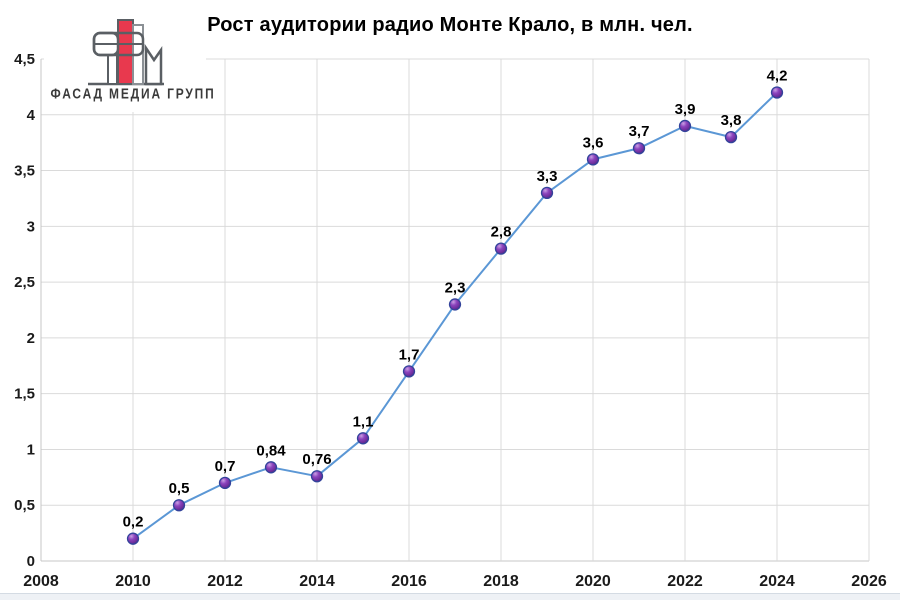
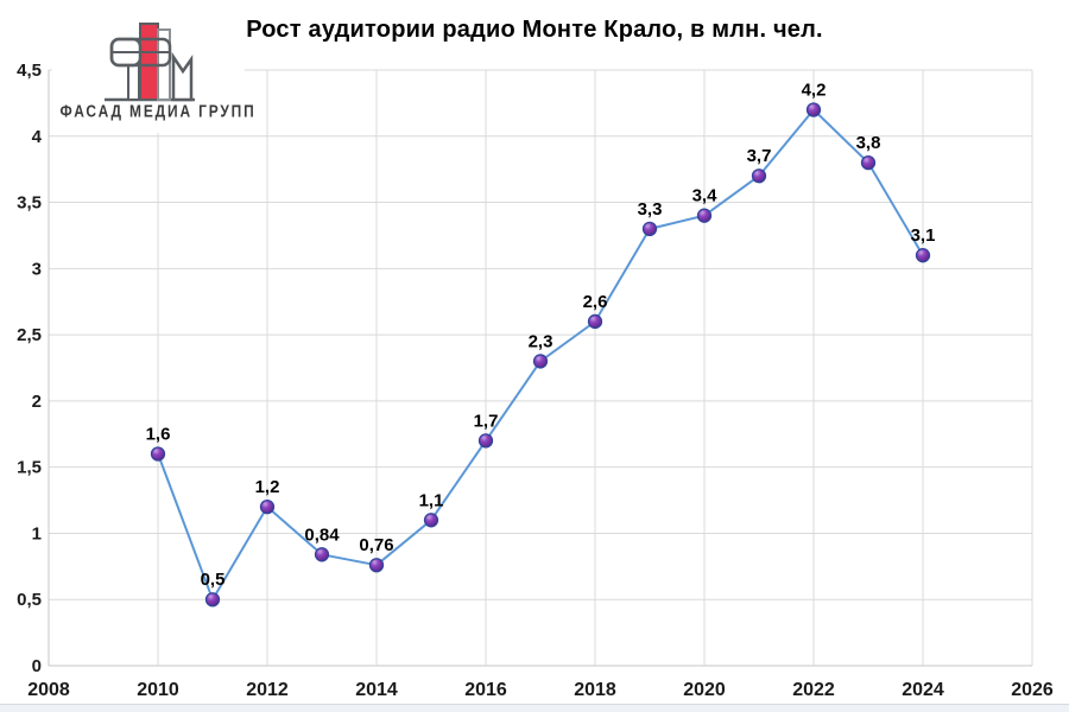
2010: 0,2 -> 1,6
2012: 0,7 -> 1,2
2018: 2,8 -> 2,6
2020: 3,6 -> 3,4
2022: 3,9 -> 4,2
2024: 4,2 -> 3,1
